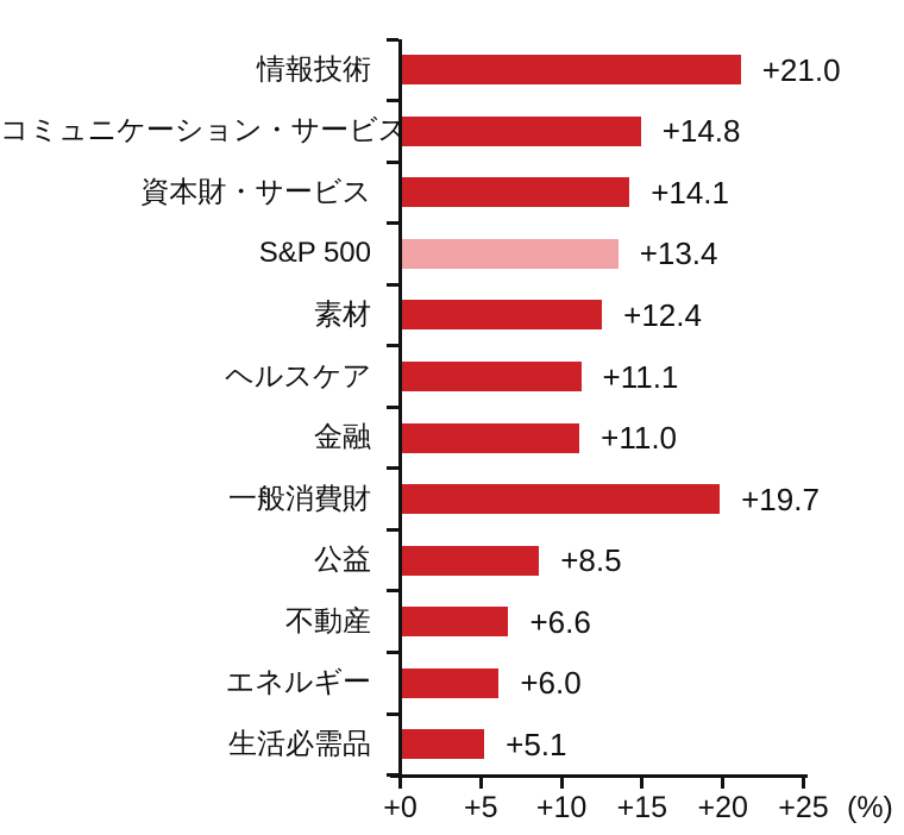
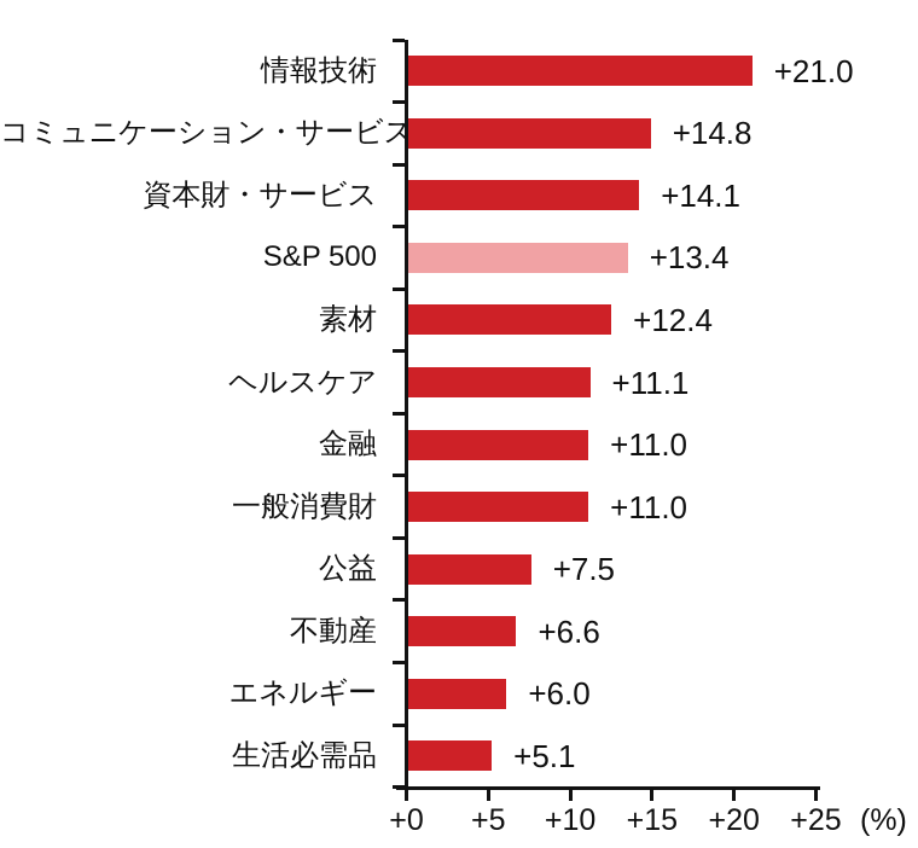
一般消費財: +19.7 -> +11.0
公益: +8.5 -> +7.5
